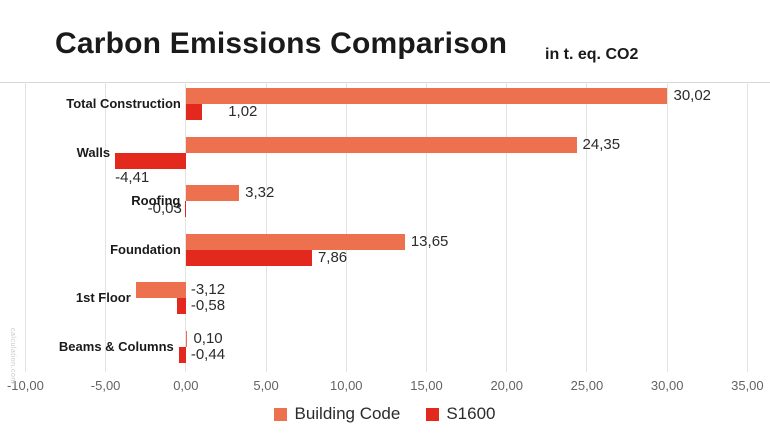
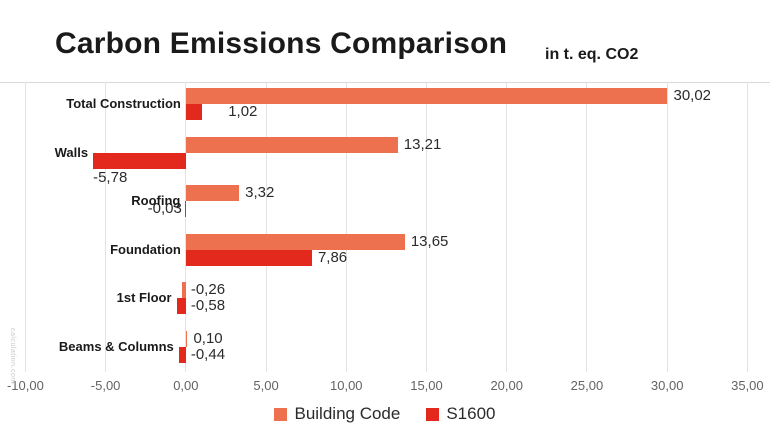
Building Code/Walls: 24,35 -> 13,21
S1600/Walls: -4,41 -> -5,78
Building Code/1st Floor: -3,12 -> -0,26
